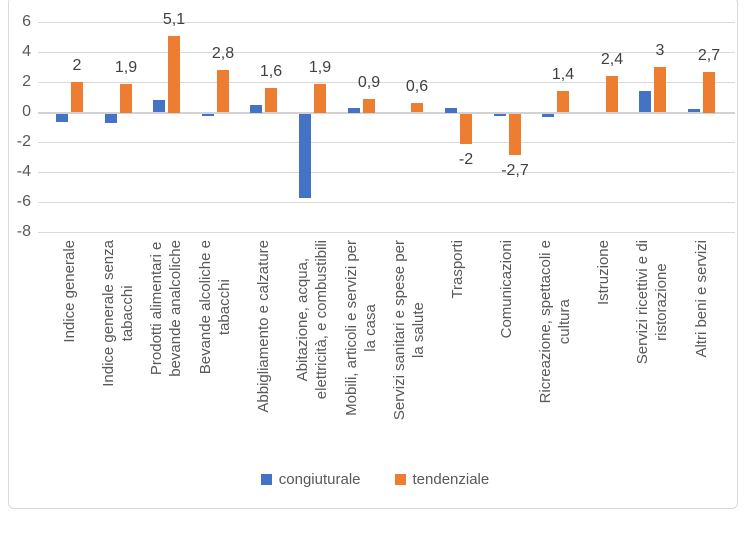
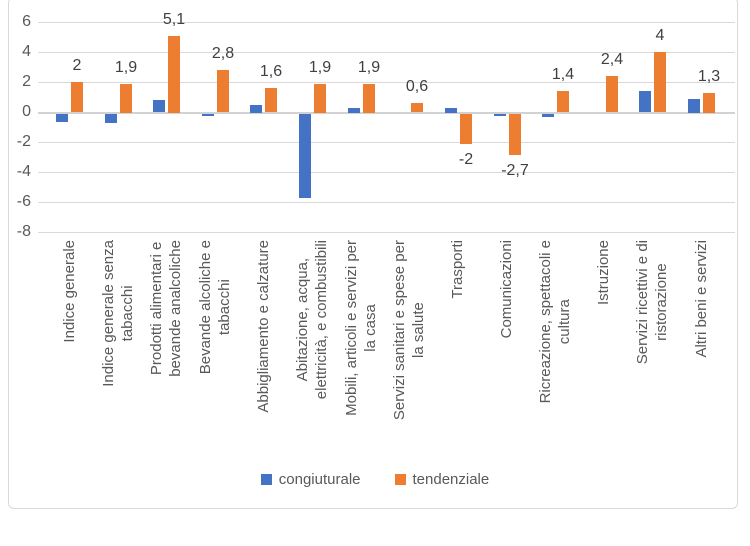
tendenziale/Mobili, articoli e servizi per la casa: 0,9 -> 1,9
tendenziale/Servizi ricettivi e di ristorazione: 3 -> 4
congiuturale/Altri beni e servizi: 0.2 -> 0.9
tendenziale/Altri beni e servizi: 2,7 -> 1,3
